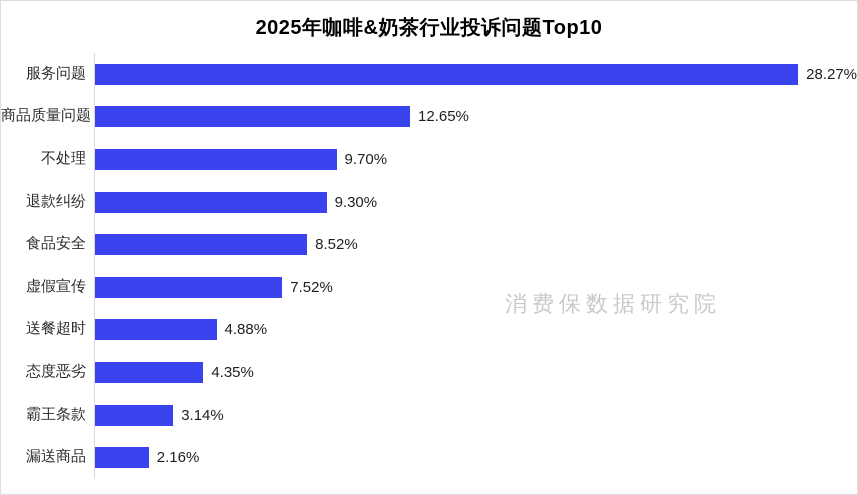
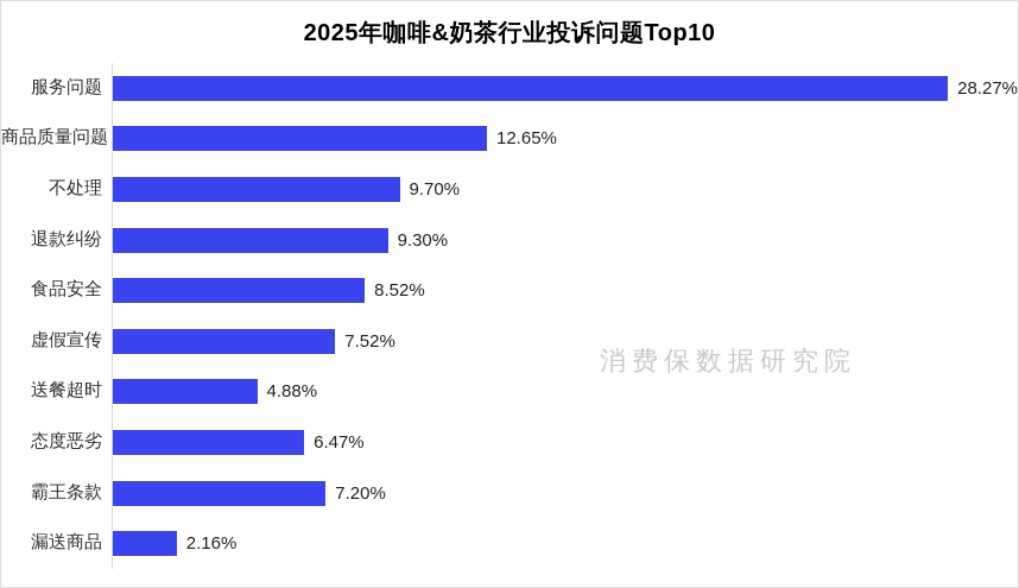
态度恶劣: 4.35% -> 6.47%
霸王条款: 3.14% -> 7.20%
